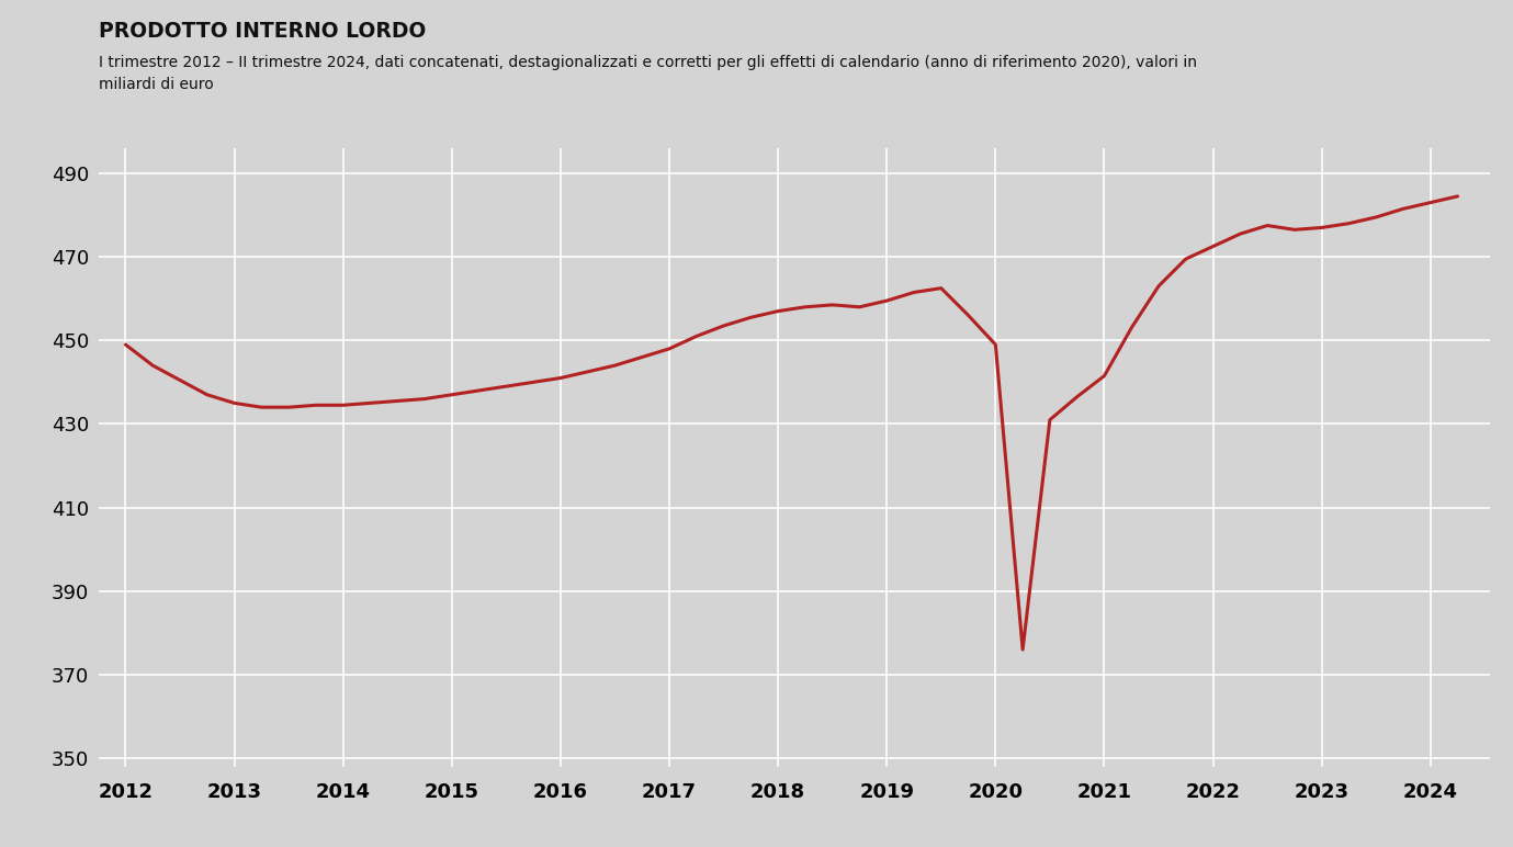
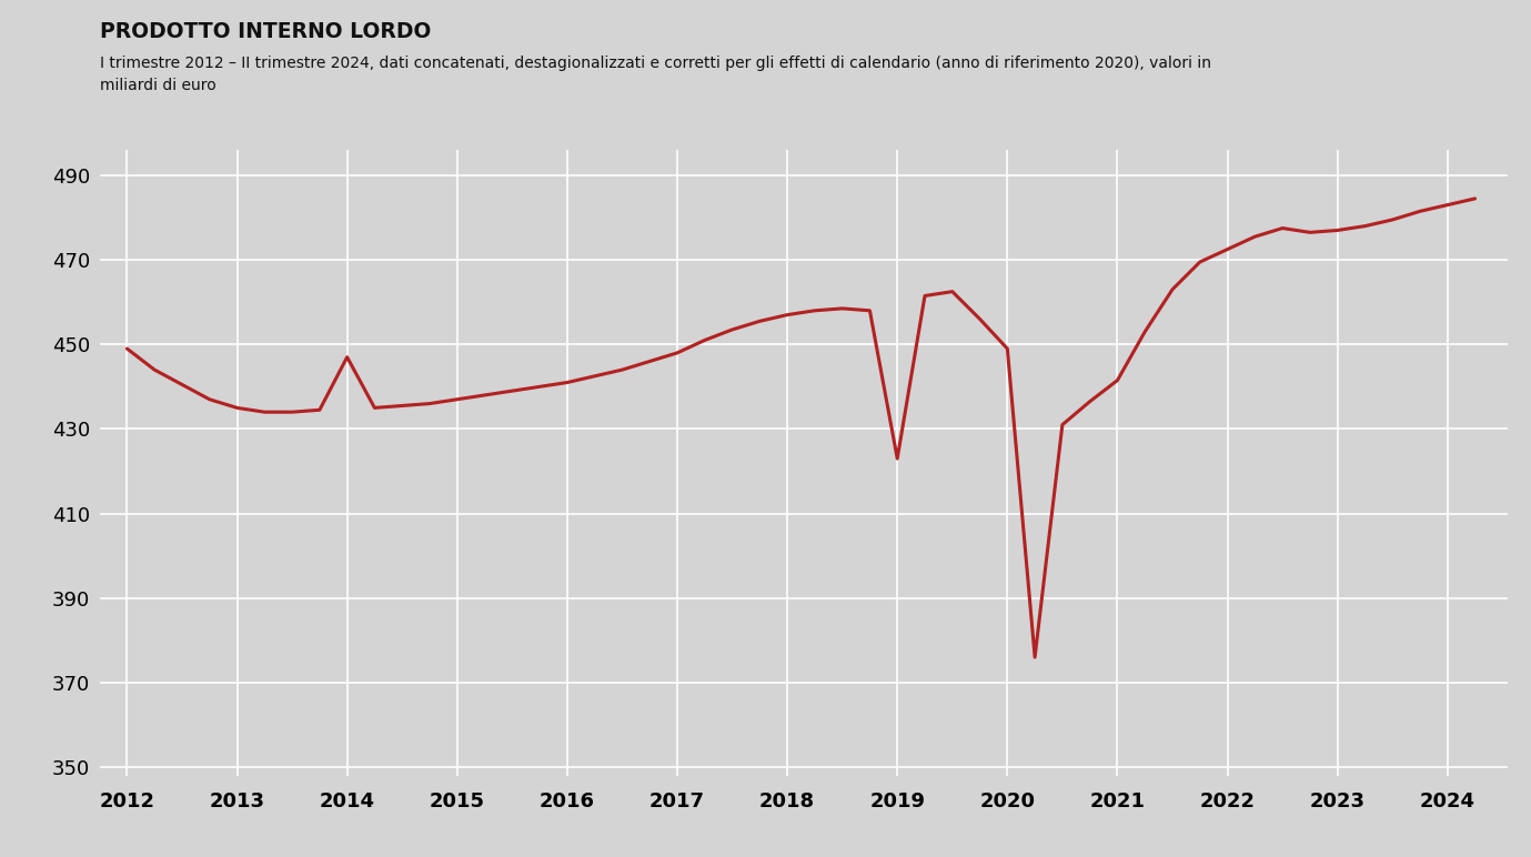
2014: 434.5 -> 447.0
2019: 459.5 -> 423.0
